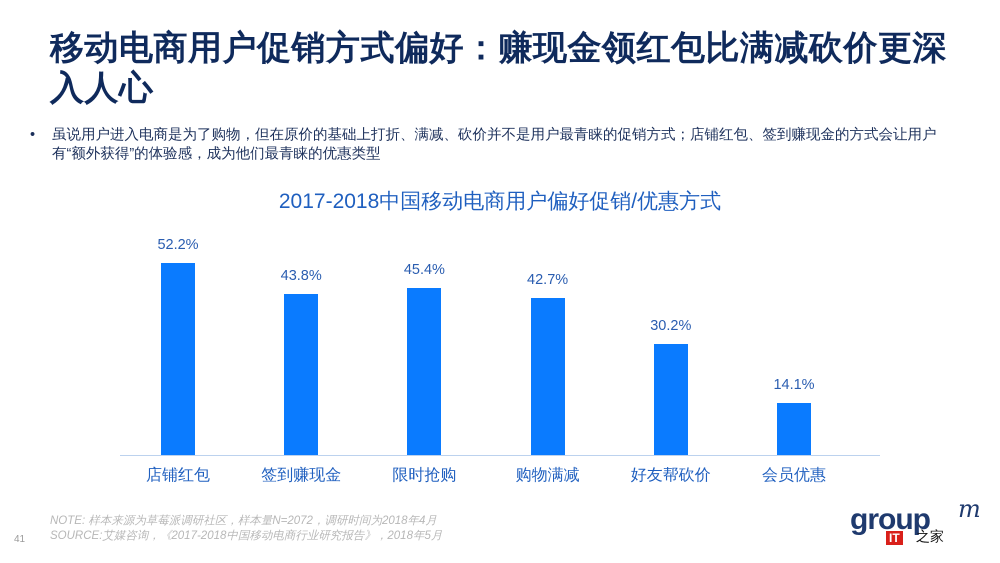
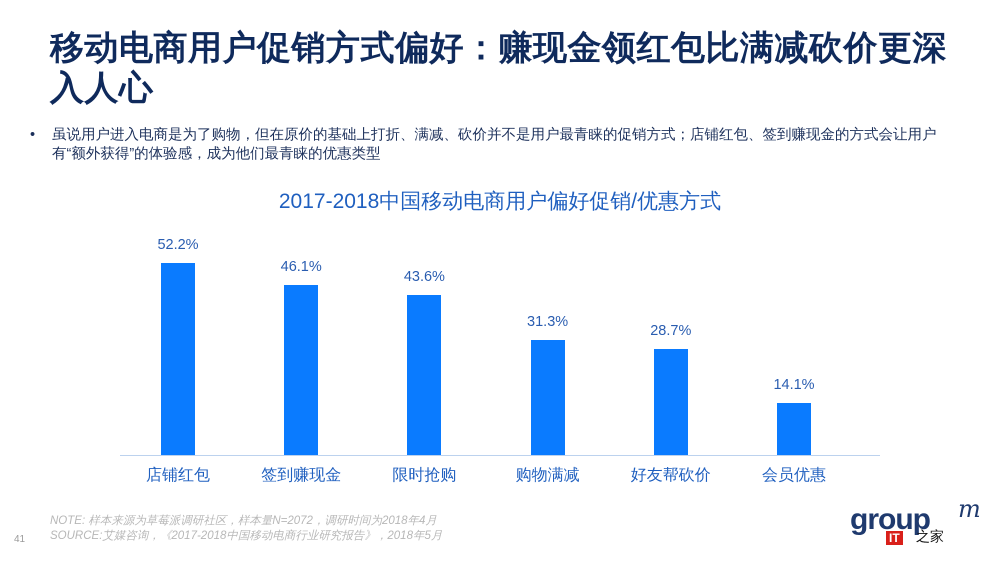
签到赚现金: 43.8% -> 46.1%
限时抢购: 45.4% -> 43.6%
购物满减: 42.7% -> 31.3%
好友帮砍价: 30.2% -> 28.7%
